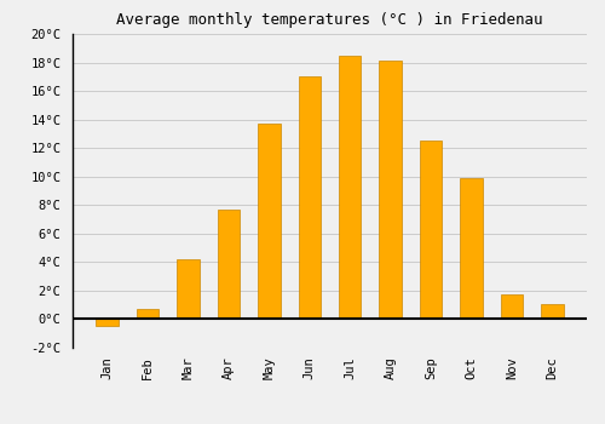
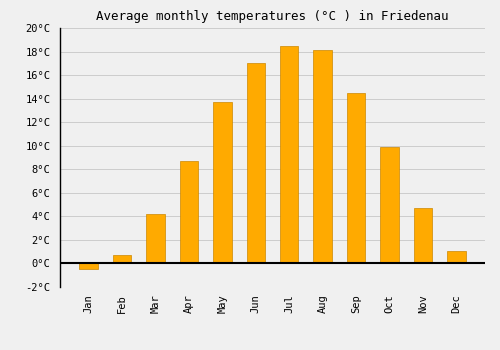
Apr: 7.7°C -> 8.7°C
Sep: 12.5°C -> 14.5°C
Nov: 1.7°C -> 4.7°C
